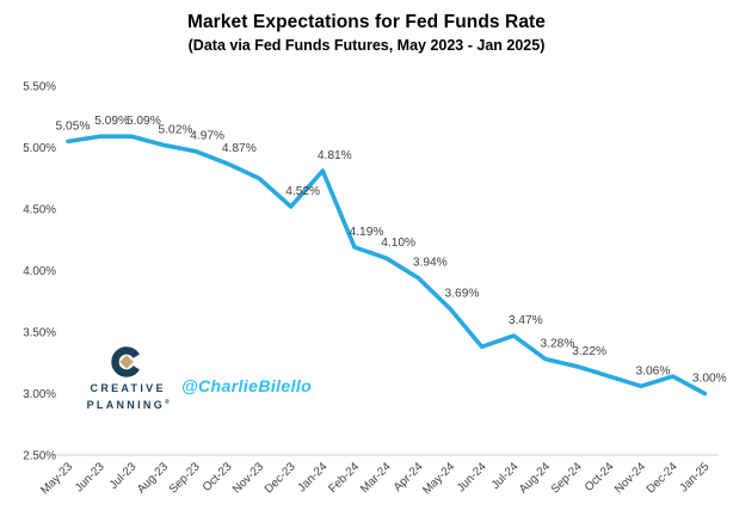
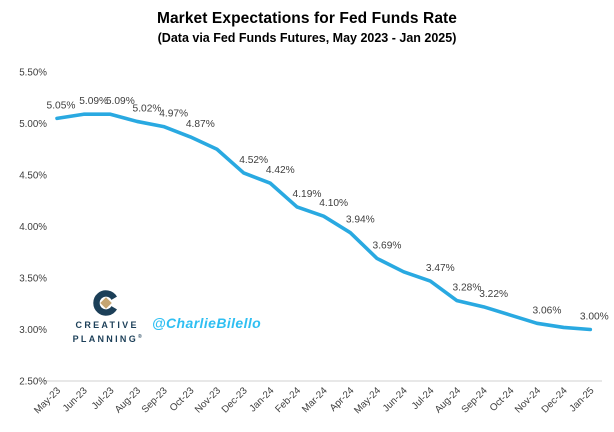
Jan-24: 4.81% -> 4.42%
Jun-24: 3.38% -> 3.56%
Dec-24: 3.14% -> 3.02%
